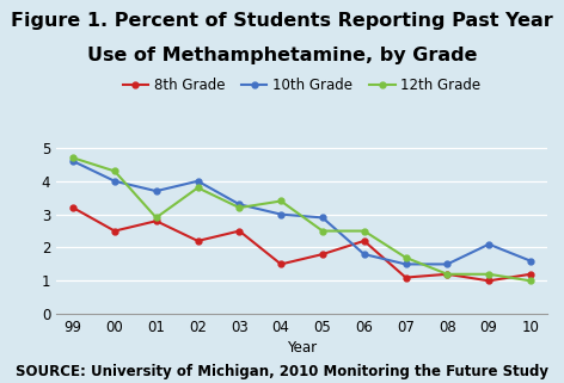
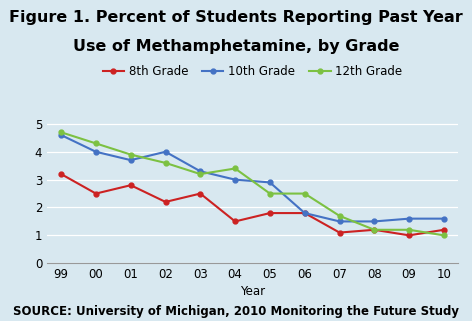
12th Grade/01: 2.9 -> 3.9
12th Grade/02: 3.8 -> 3.6
8th Grade/06: 2.2 -> 1.8
10th Grade/09: 2.1 -> 1.6
